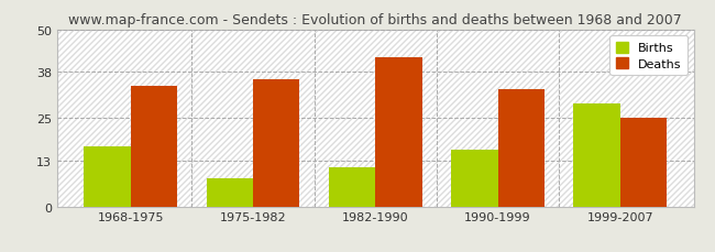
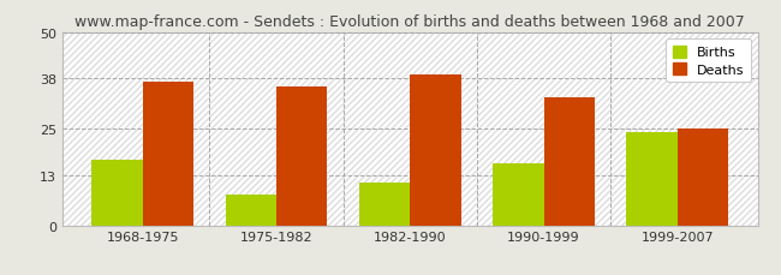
Deaths/1968-1975: 34 -> 37
Deaths/1982-1990: 42 -> 39
Births/1999-2007: 29 -> 24
